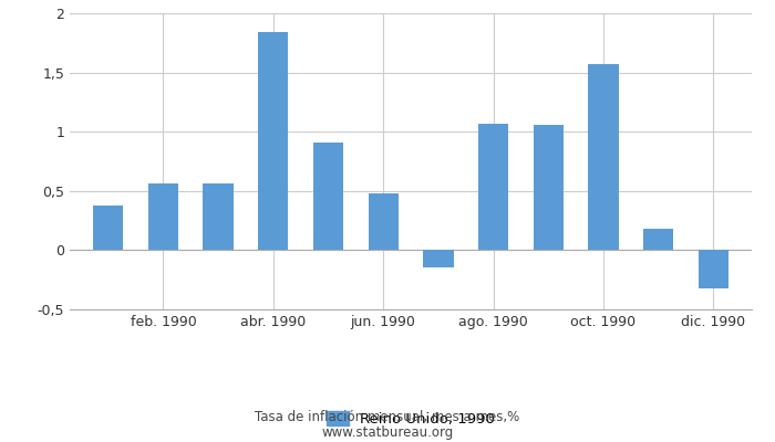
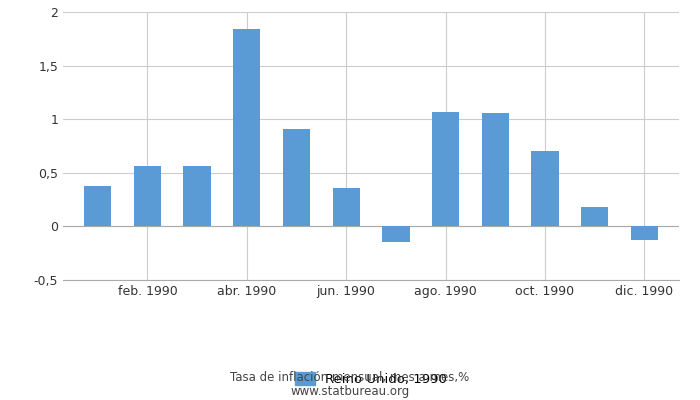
jun. 1990: 0,48 -> 0,36
oct. 1990: 1,57 -> 0,70
dic. 1990: -0,32 -> -0,13
